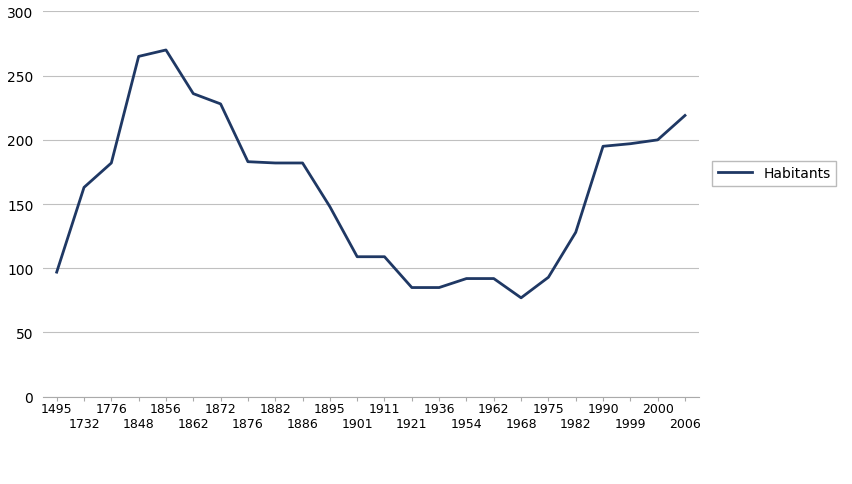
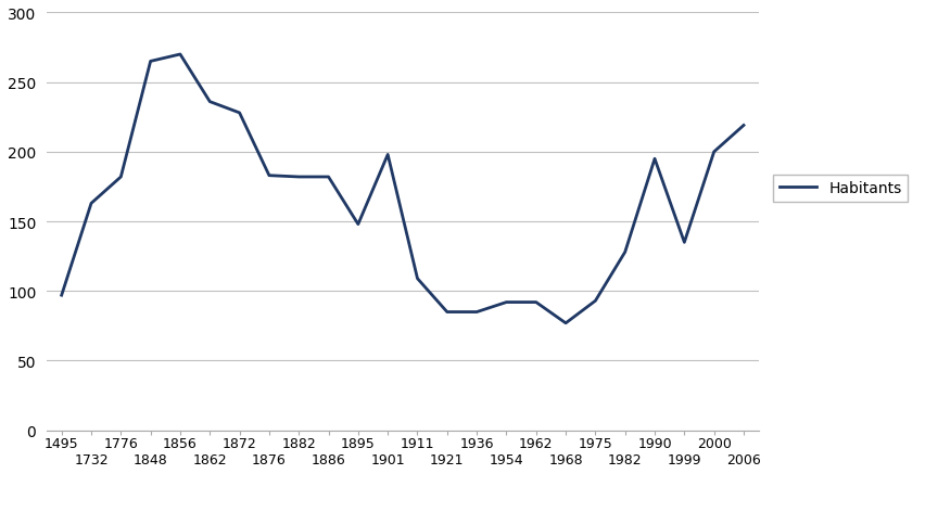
1901: 109 -> 198
1999: 197 -> 135
